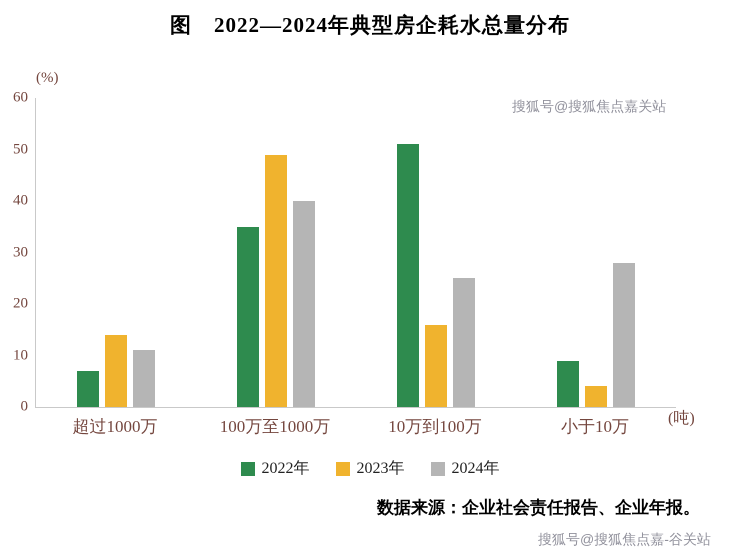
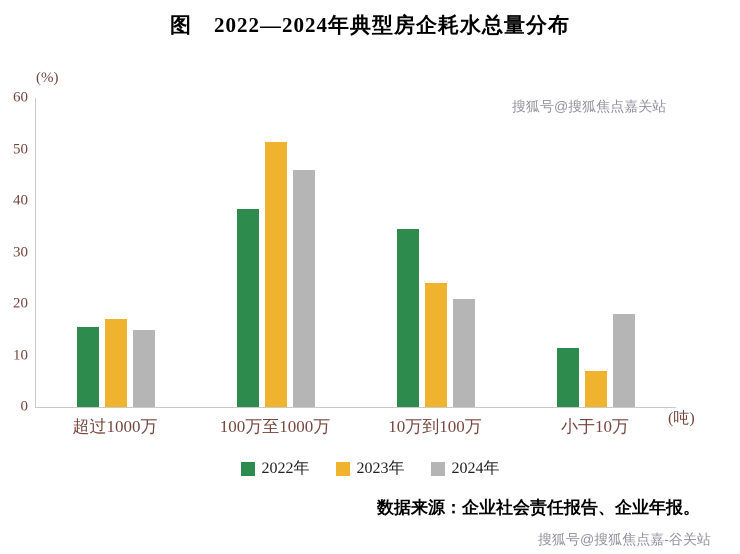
2022年/超过1000万: 7 -> 16
2023年/超过1000万: 14 -> 17
2024年/超过1000万: 11 -> 15
2022年/100万至1000万: 35 -> 38
2023年/100万至1000万: 49 -> 52
2024年/100万至1000万: 40 -> 46
2022年/10万到100万: 51 -> 34
2023年/10万到100万: 16 -> 24
2024年/10万到100万: 25 -> 21
2022年/小于10万: 9 -> 12
2023年/小于10万: 4 -> 7
2024年/小于10万: 28 -> 18
